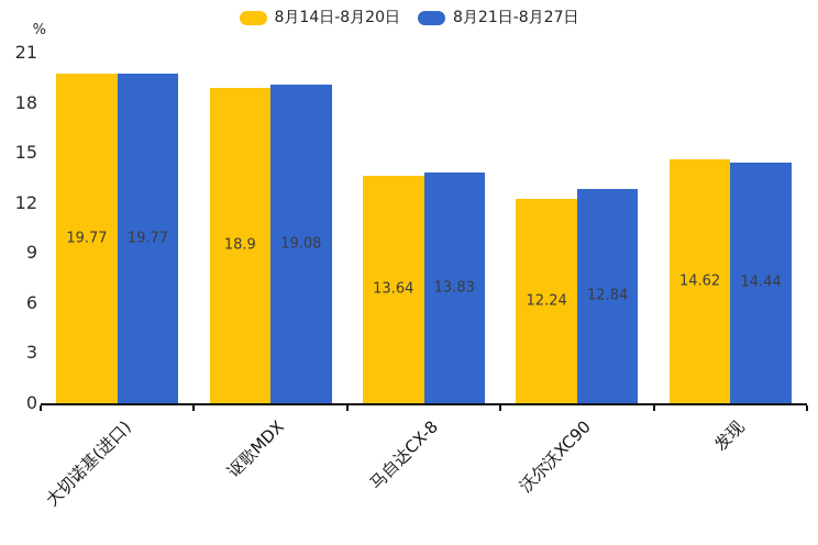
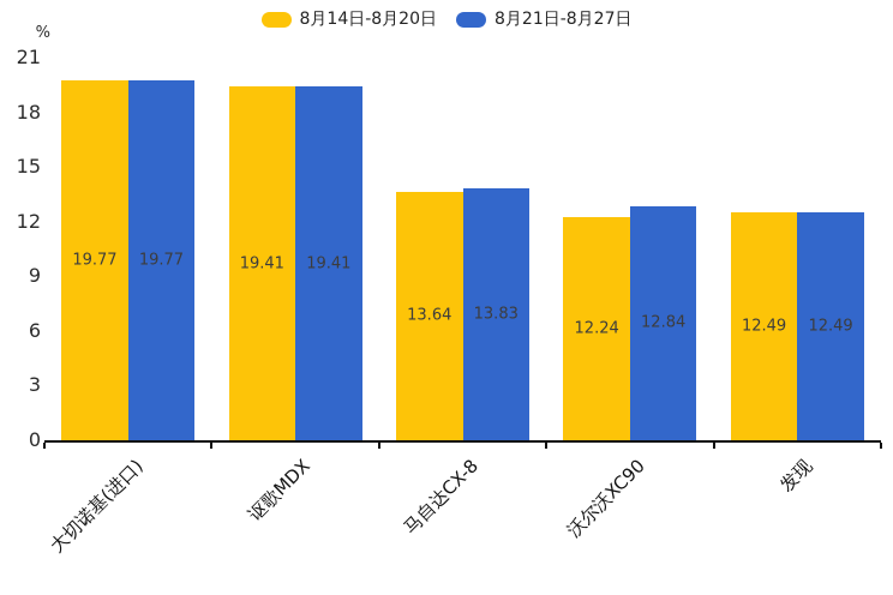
8月14日-8月20日/讴歌MDX: 18.9 -> 19.41
8月21日-8月27日/讴歌MDX: 19.08 -> 19.41
8月14日-8月20日/发现: 14.62 -> 12.49
8月21日-8月27日/发现: 14.44 -> 12.49
